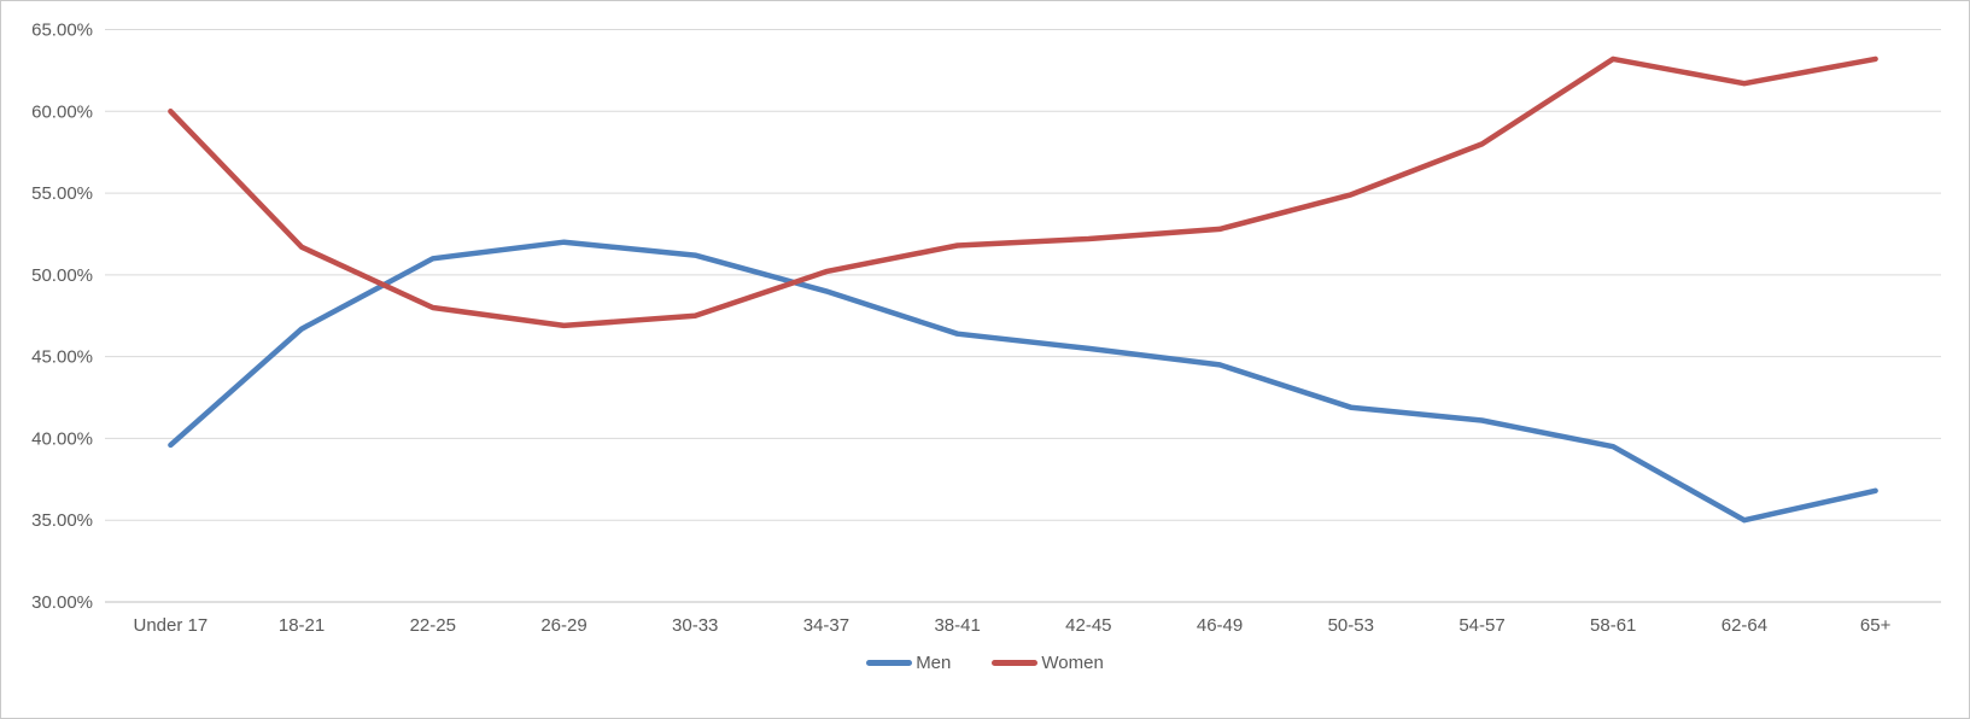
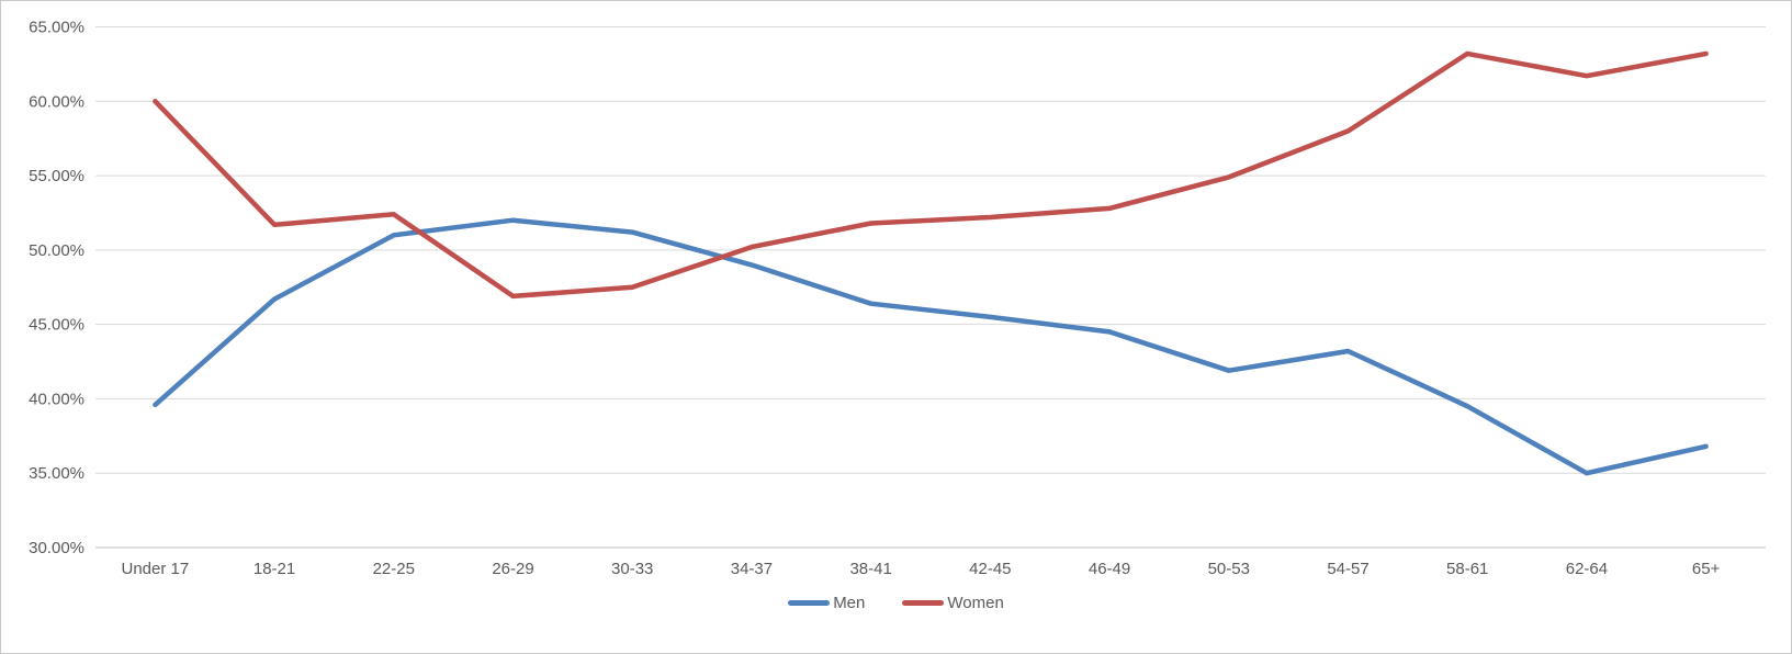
Women/22-25: 48.0% -> 52.4%
Men/54-57: 41.1% -> 43.2%
